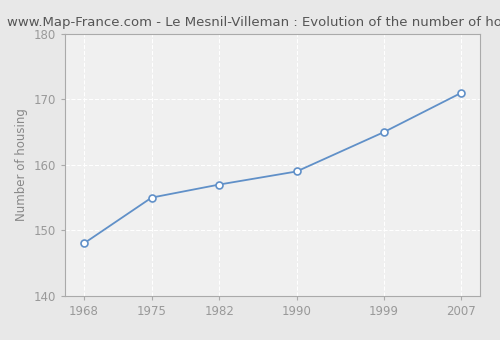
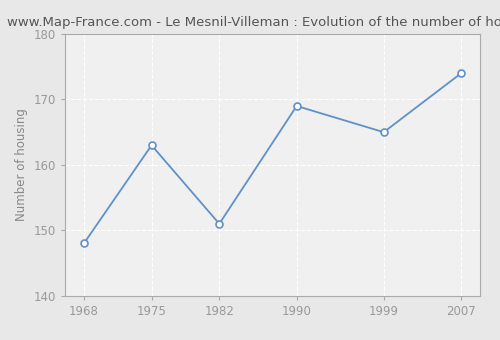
1975: 155 -> 163
1982: 157 -> 151
1990: 159 -> 169
2007: 171 -> 174
